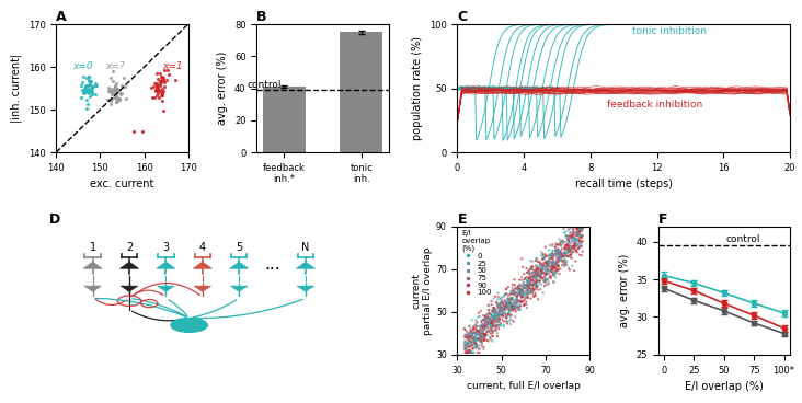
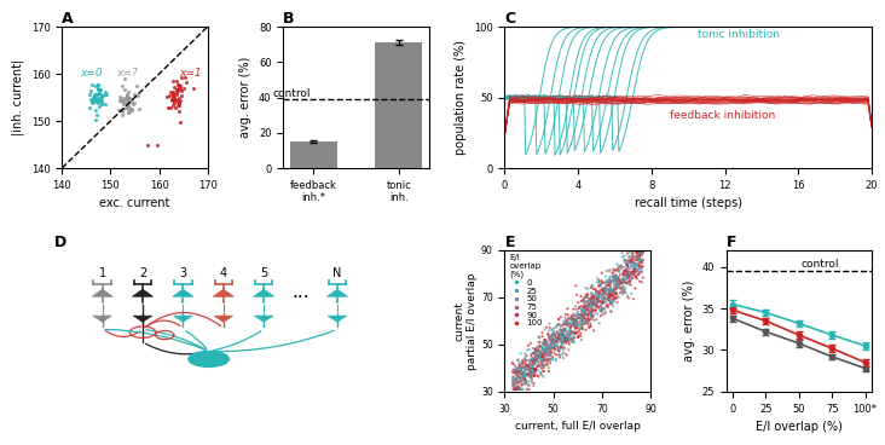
B/feedback inh.*: 41 -> 15
B/tonic inh.: 75 -> 71
